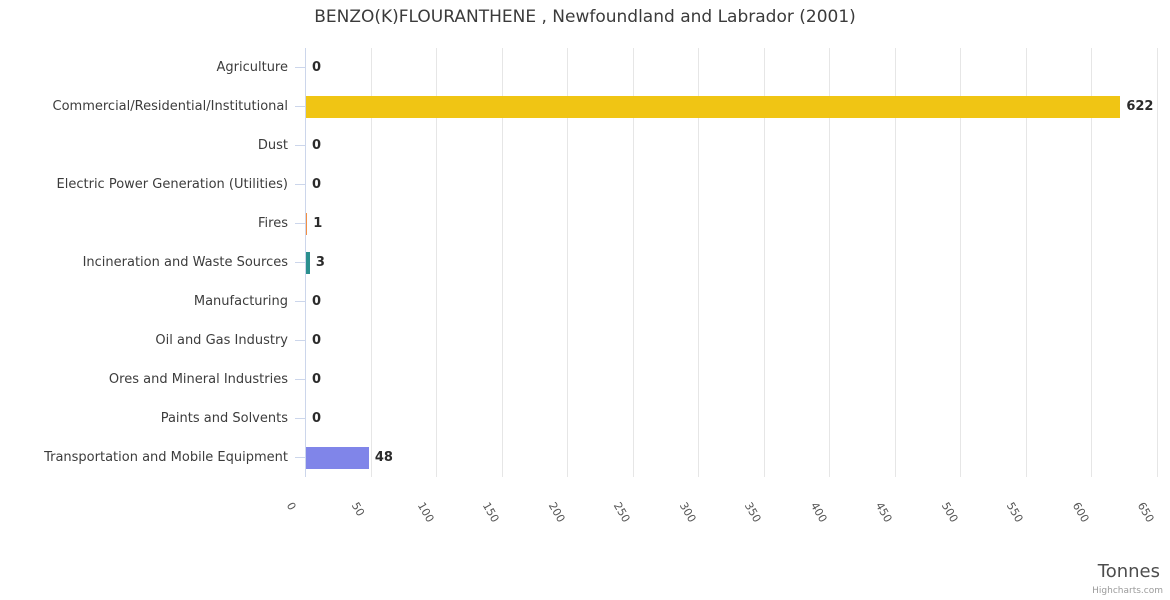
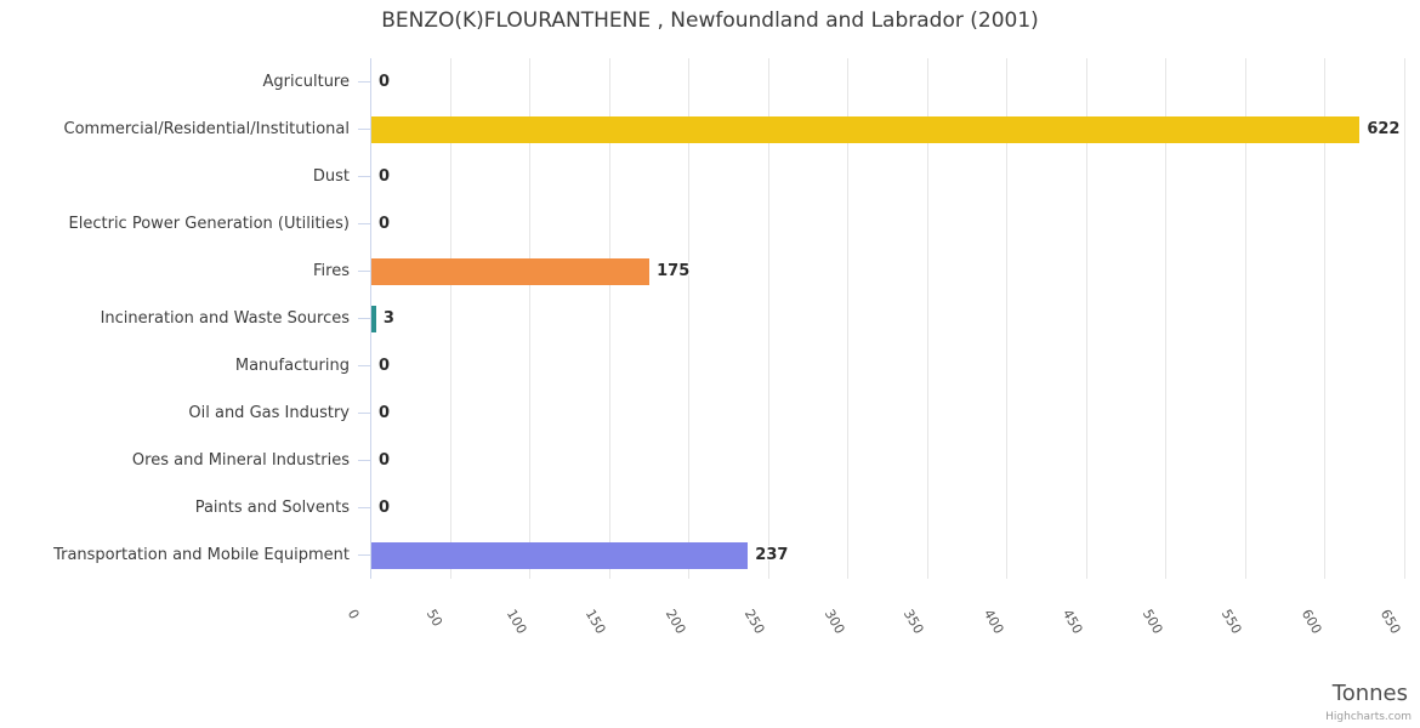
Fires: 1 -> 175
Transportation and Mobile Equipment: 48 -> 237
